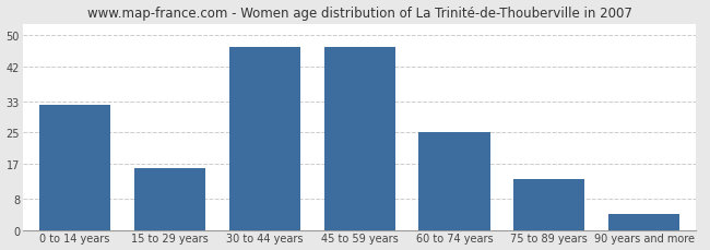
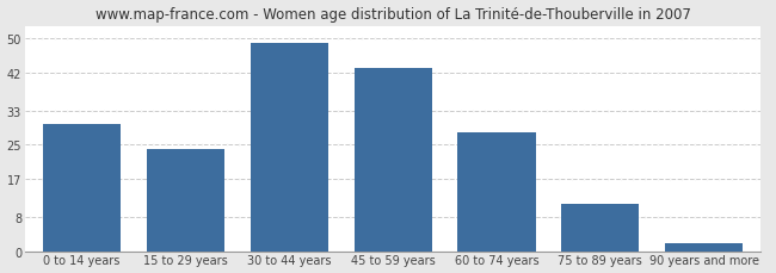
0 to 14 years: 32 -> 30
15 to 29 years: 16 -> 24
30 to 44 years: 47 -> 49
45 to 59 years: 47 -> 43
60 to 74 years: 25 -> 28
75 to 89 years: 13 -> 11
90 years and more: 4 -> 2
